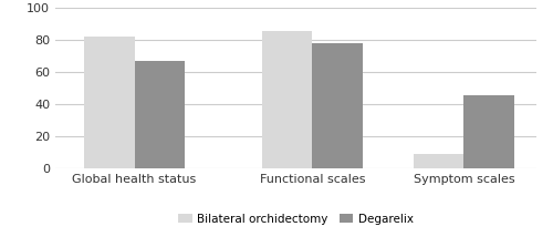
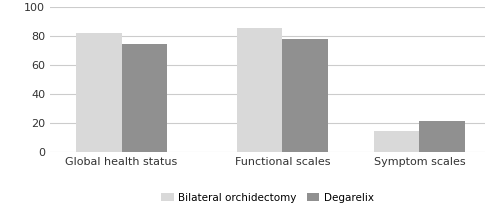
Degarelix/Global health status: 67 -> 74
Bilateral orchidectomy/Symptom scales: 9 -> 14
Degarelix/Symptom scales: 45 -> 21
